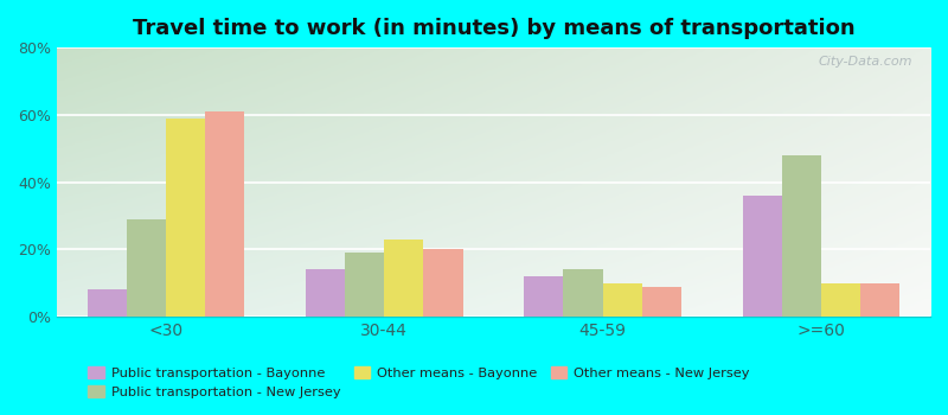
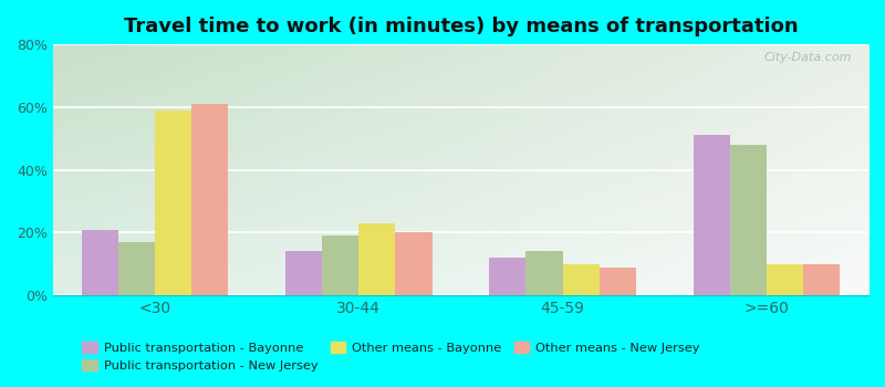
Public transportation - Bayonne/<30: 8% -> 21%
Public transportation - New Jersey/<30: 29% -> 17%
Public transportation - Bayonne/>=60: 36% -> 51%
